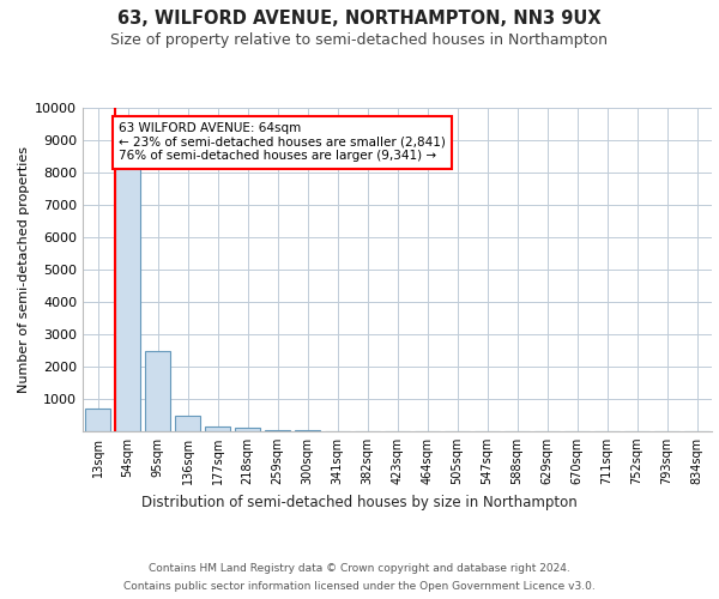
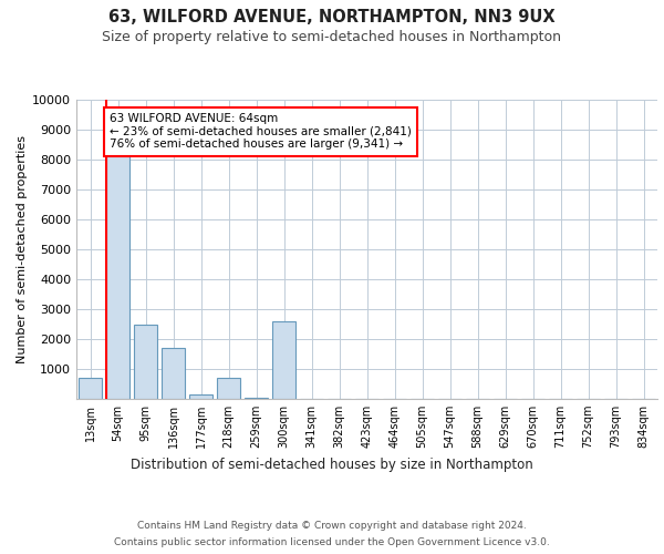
136sqm: 500 -> 1700
218sqm: 100 -> 700
300sqm: 20 -> 2600
